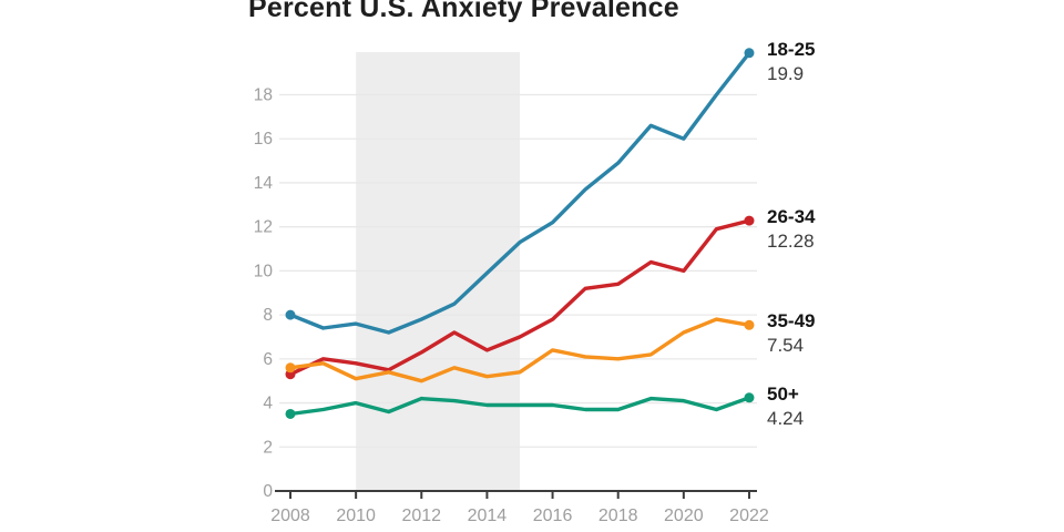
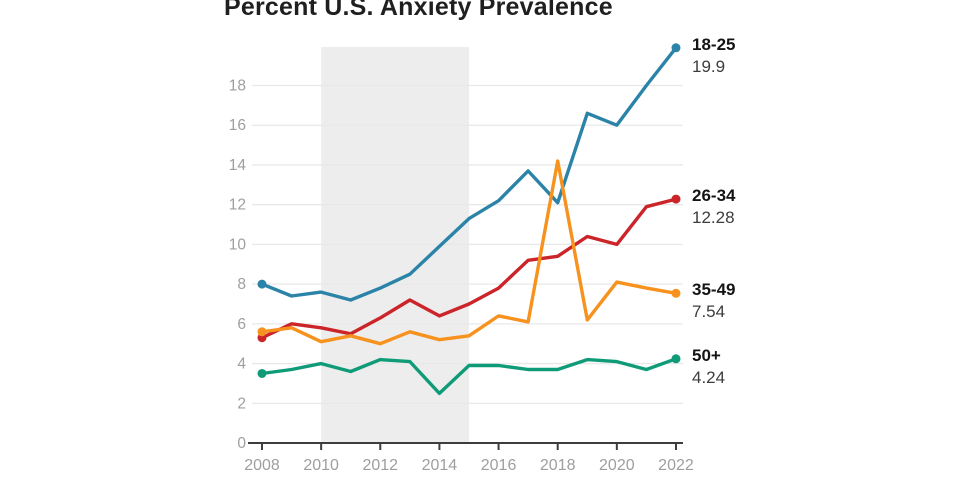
50+/2014: 3.9 -> 2.5
18-25/2018: 14.9 -> 12.1
35-49/2018: 6.0 -> 14.2
35-49/2020: 7.2 -> 8.1
